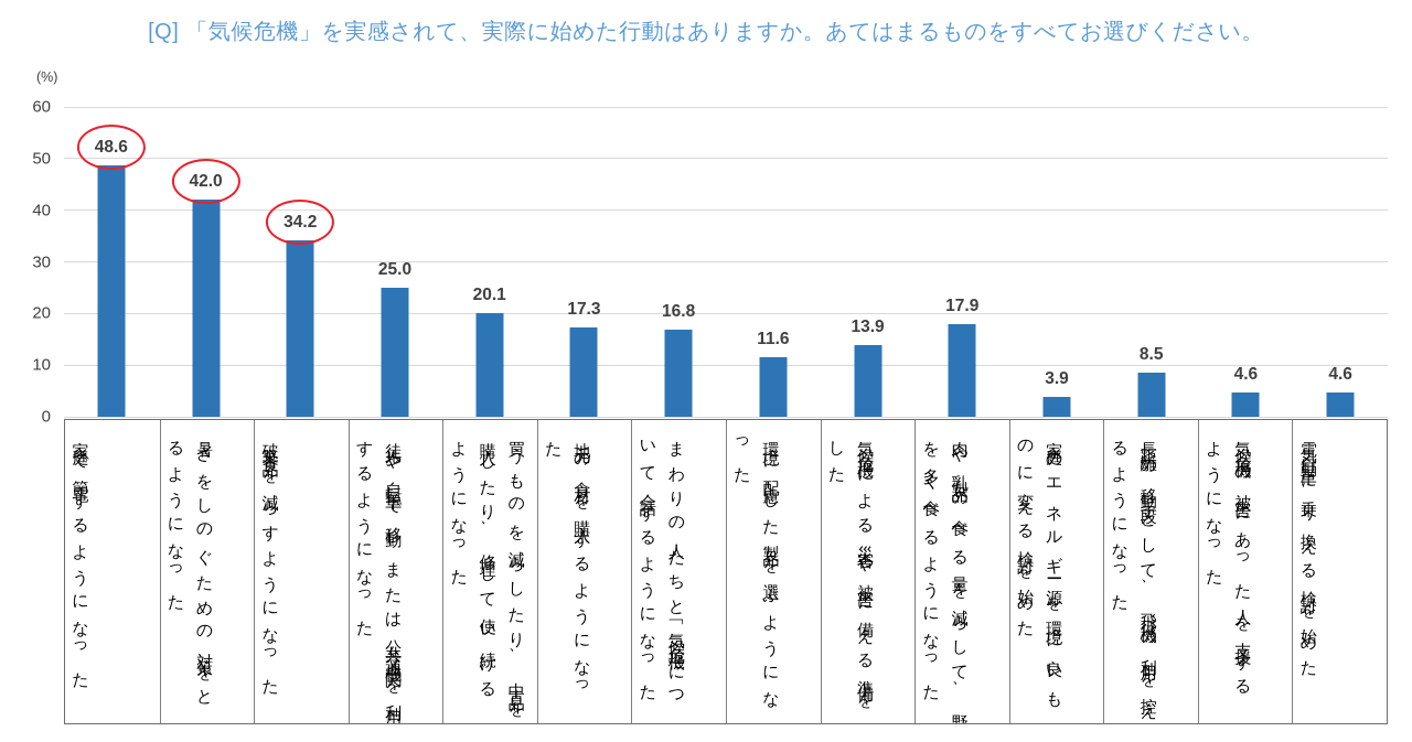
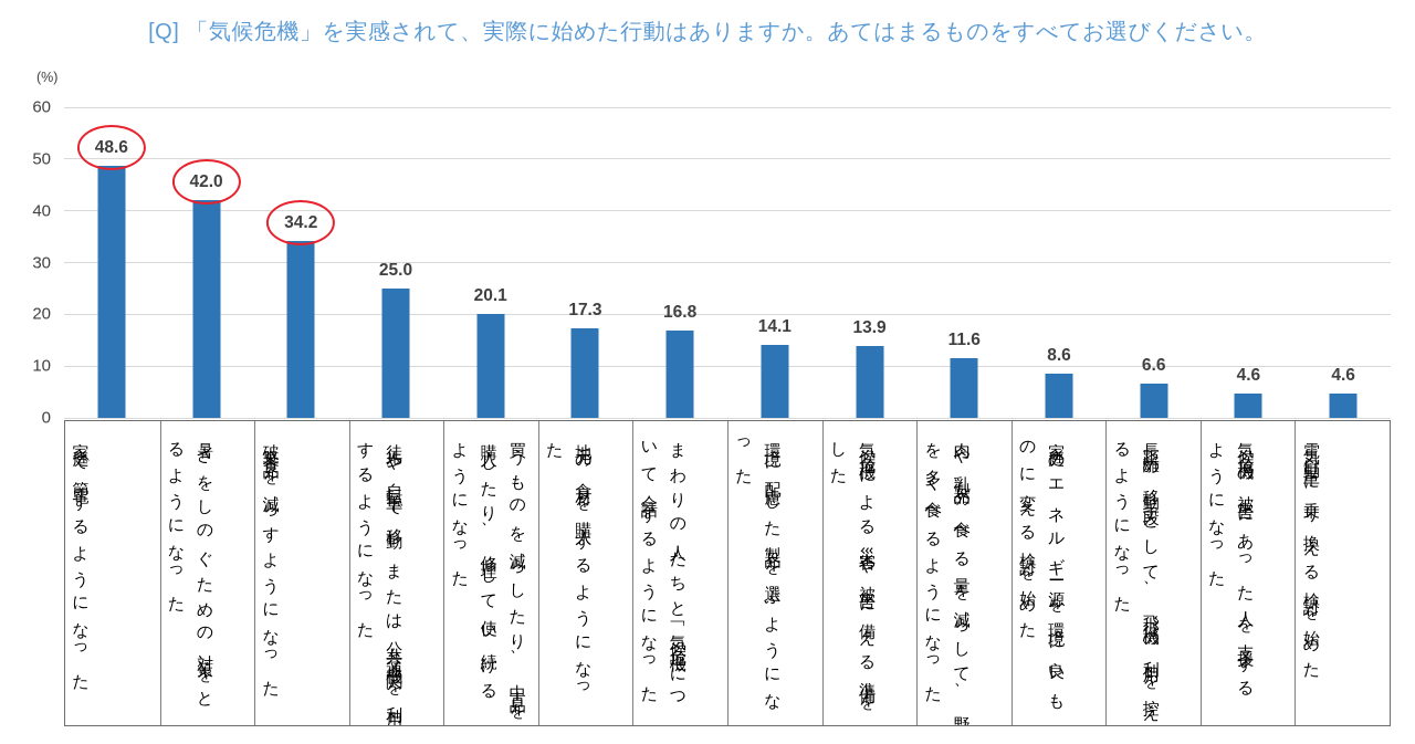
環境に配慮した製品を選ぶようになった: 11.6 -> 14.1
肉や乳製品の食べる量を減らして、野菜を多く食べるようになった: 17.9 -> 11.6
家庭のエネルギー源を環境に良いものに変える検討を始めた: 3.9 -> 8.6
長距離の移動手段として、飛行機の利用を控えるようになった: 8.5 -> 6.6
